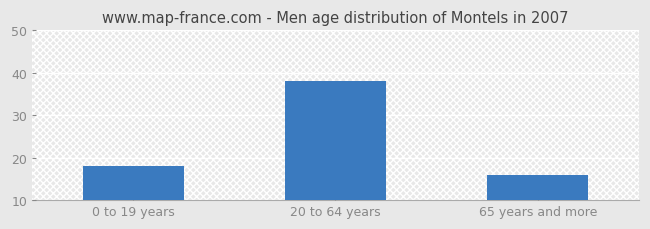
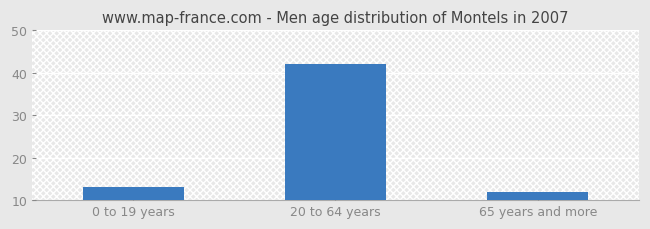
0 to 19 years: 18 -> 13
20 to 64 years: 38 -> 42
65 years and more: 16 -> 12
